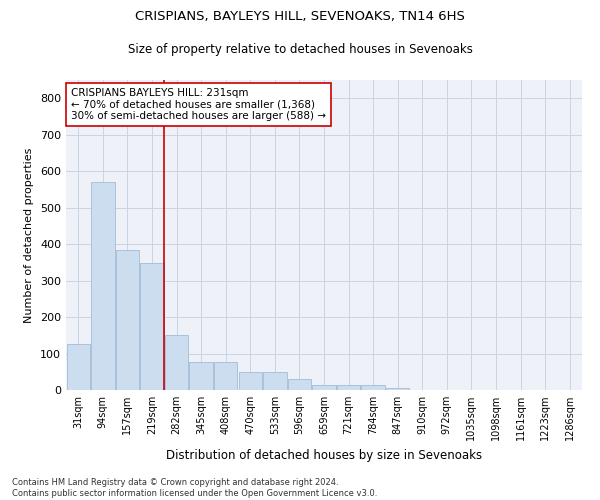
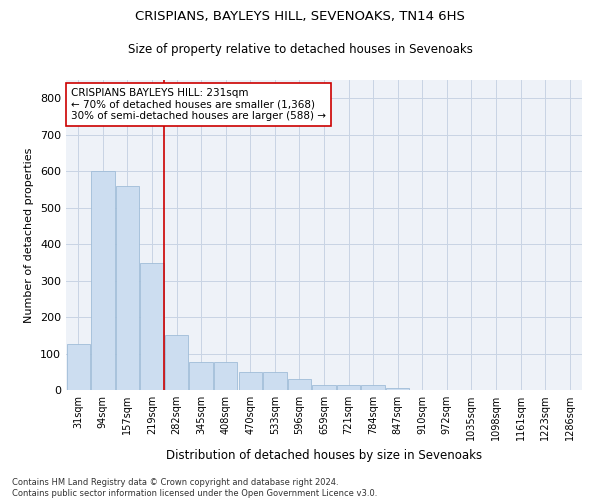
94sqm: 570 -> 600
157sqm: 385 -> 558
